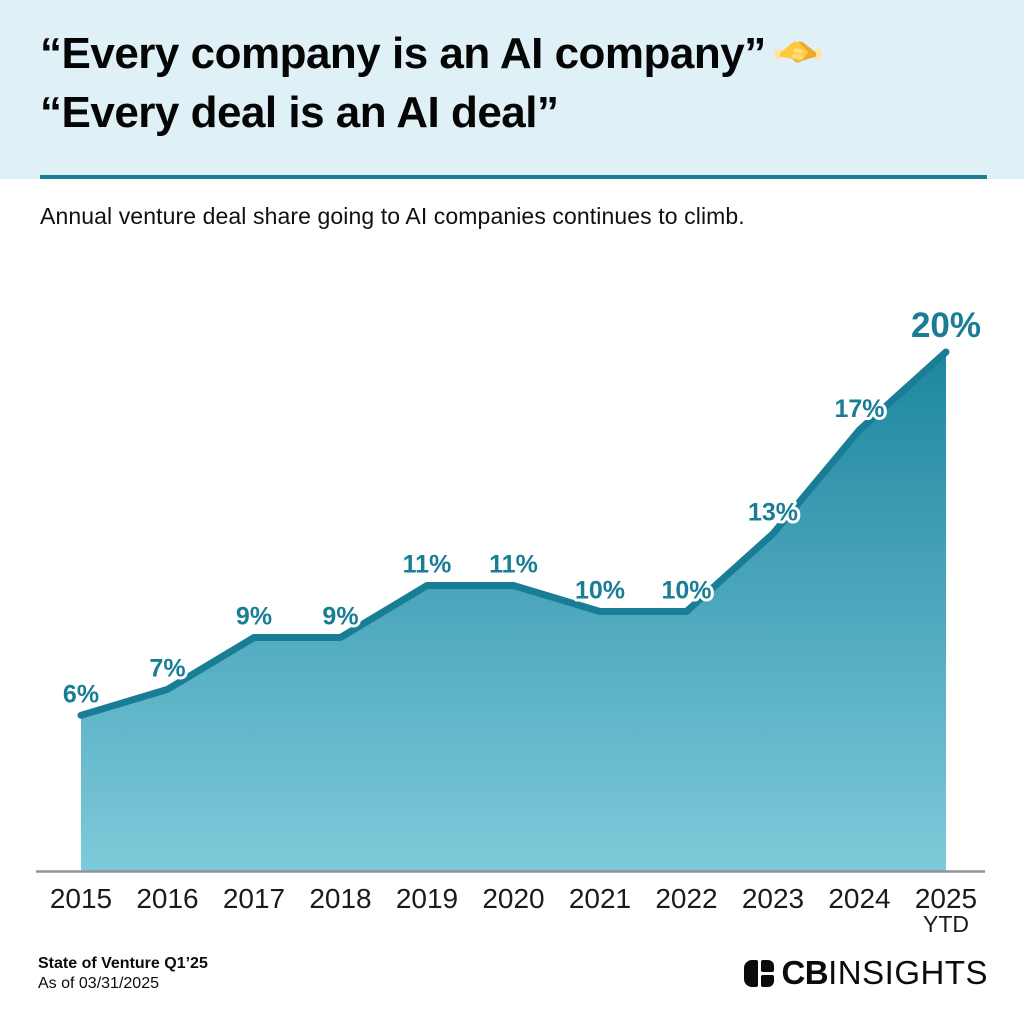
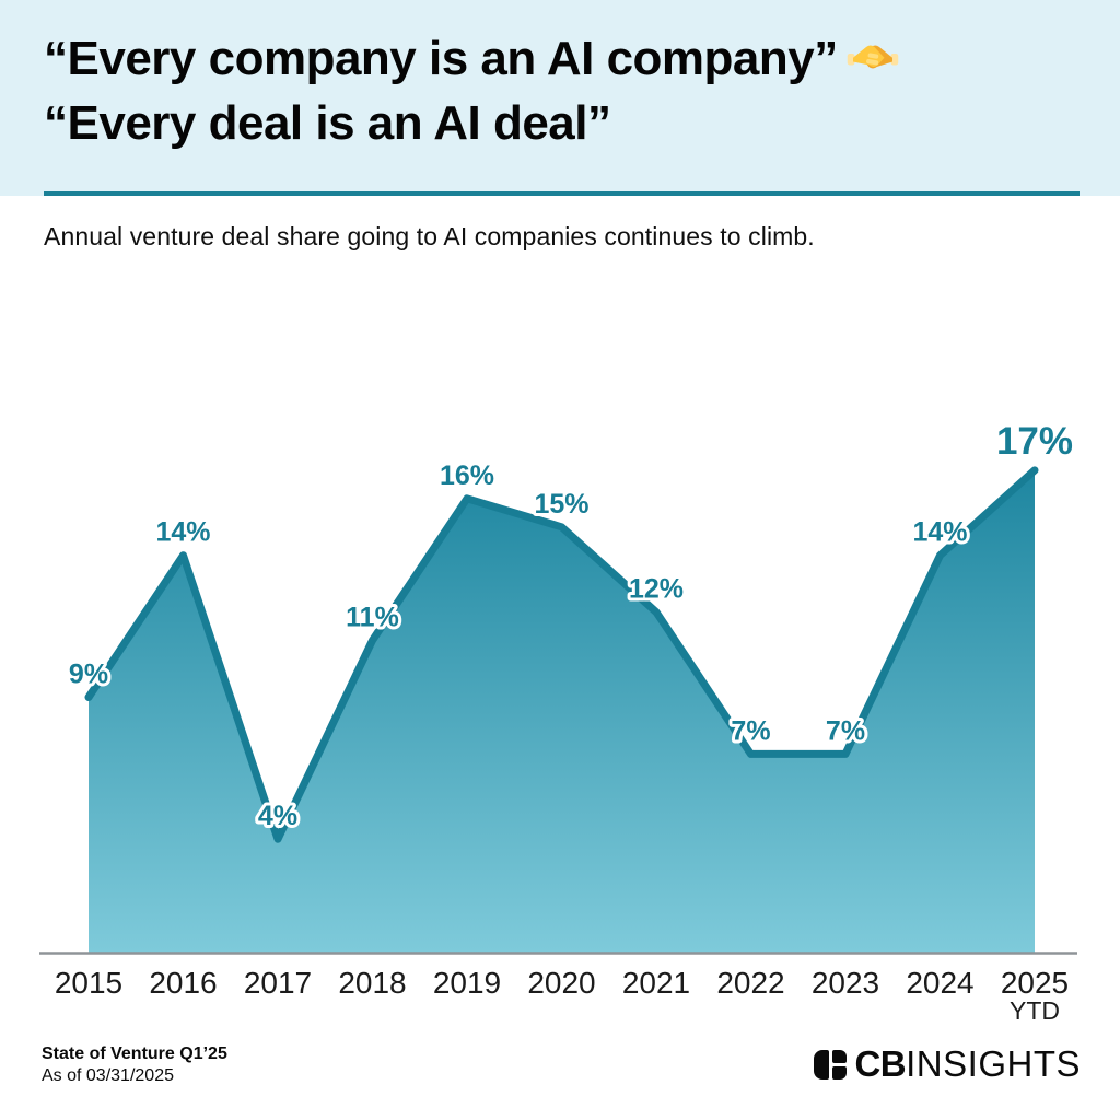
2015: 6% -> 9%
2016: 7% -> 14%
2017: 9% -> 4%
2018: 9% -> 11%
2019: 11% -> 16%
2020: 11% -> 15%
2021: 10% -> 12%
2022: 10% -> 7%
2023: 13% -> 7%
2024: 17% -> 14%
2025: 20% -> 17%
